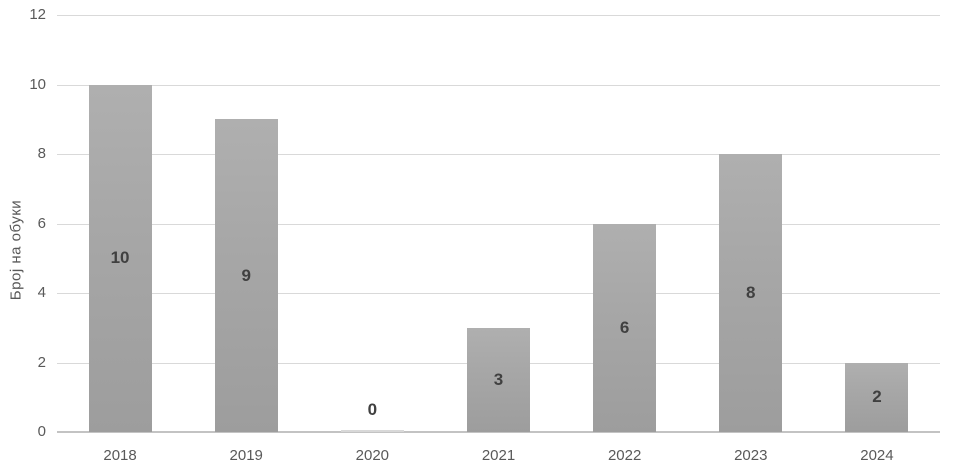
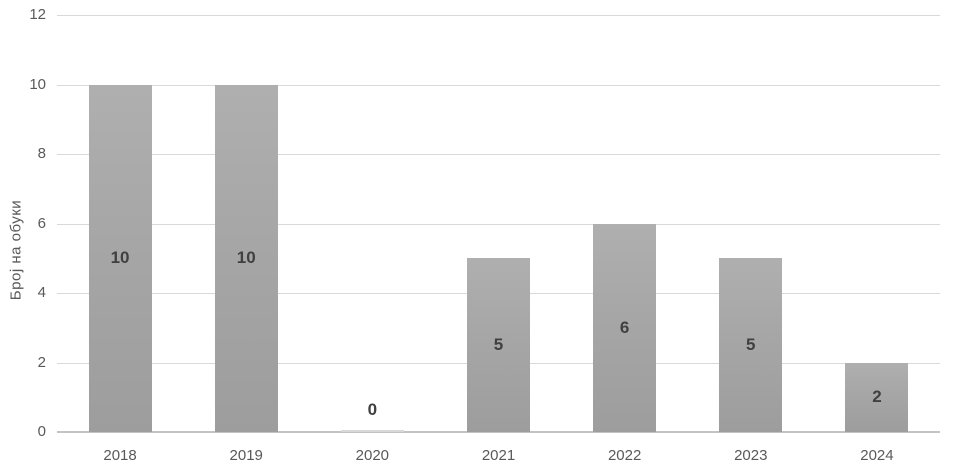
2019: 9 -> 10
2021: 3 -> 5
2023: 8 -> 5
